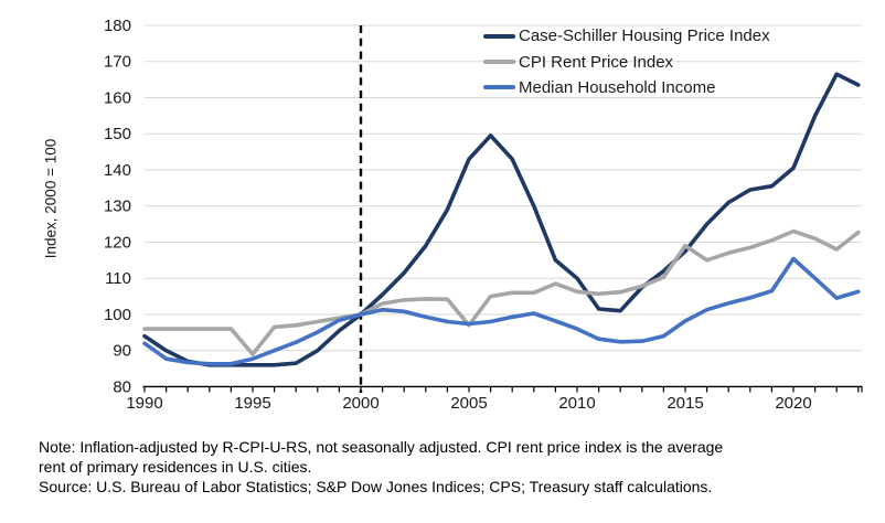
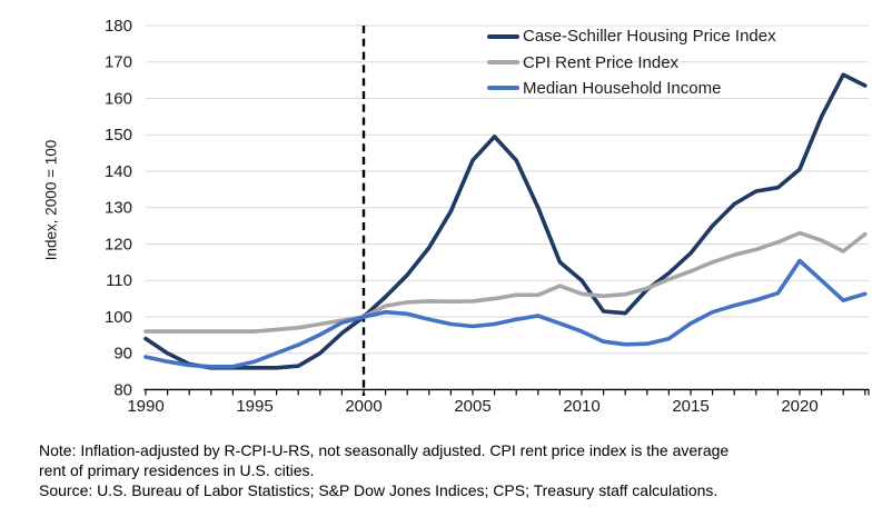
Median Household Income/1990: 92 -> 89
CPI Rent Price Index/1995: 89 -> 96
CPI Rent Price Index/2005: 97 -> 104
CPI Rent Price Index/2015: 119 -> 112
